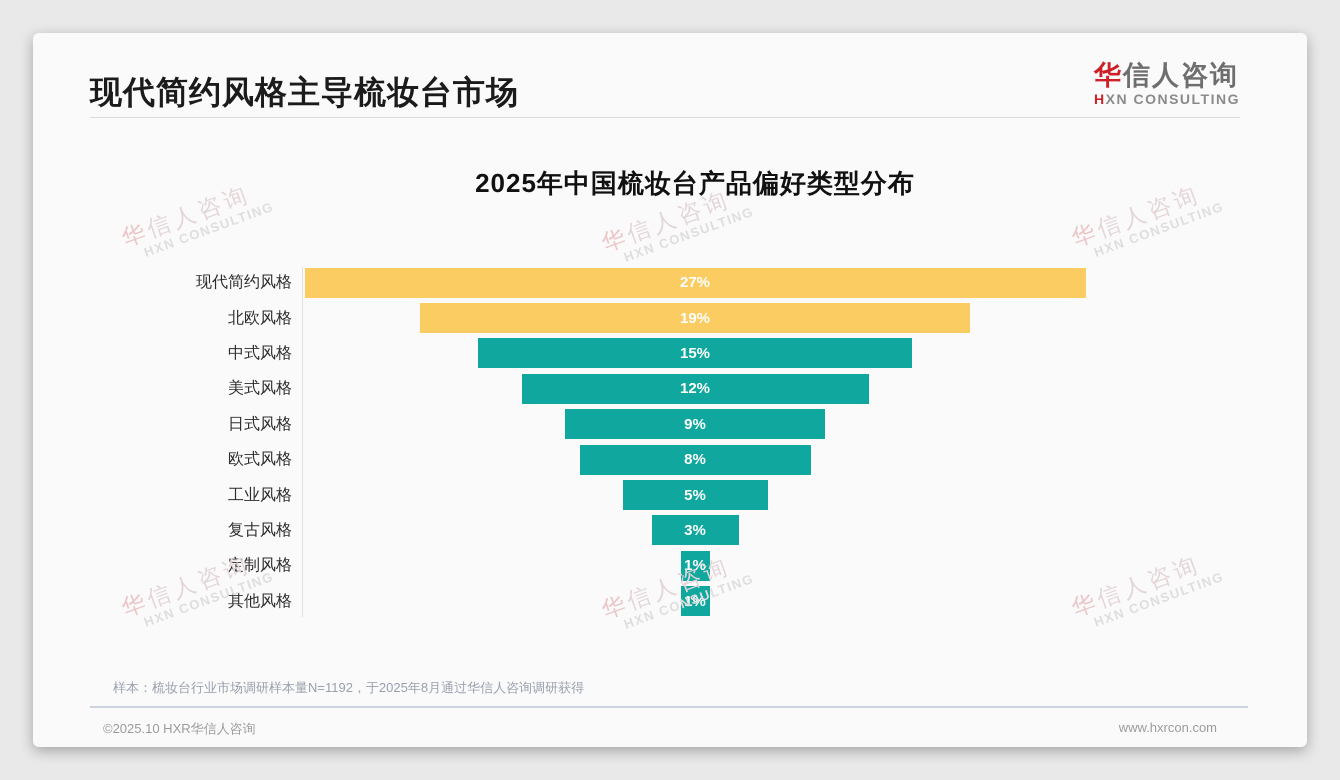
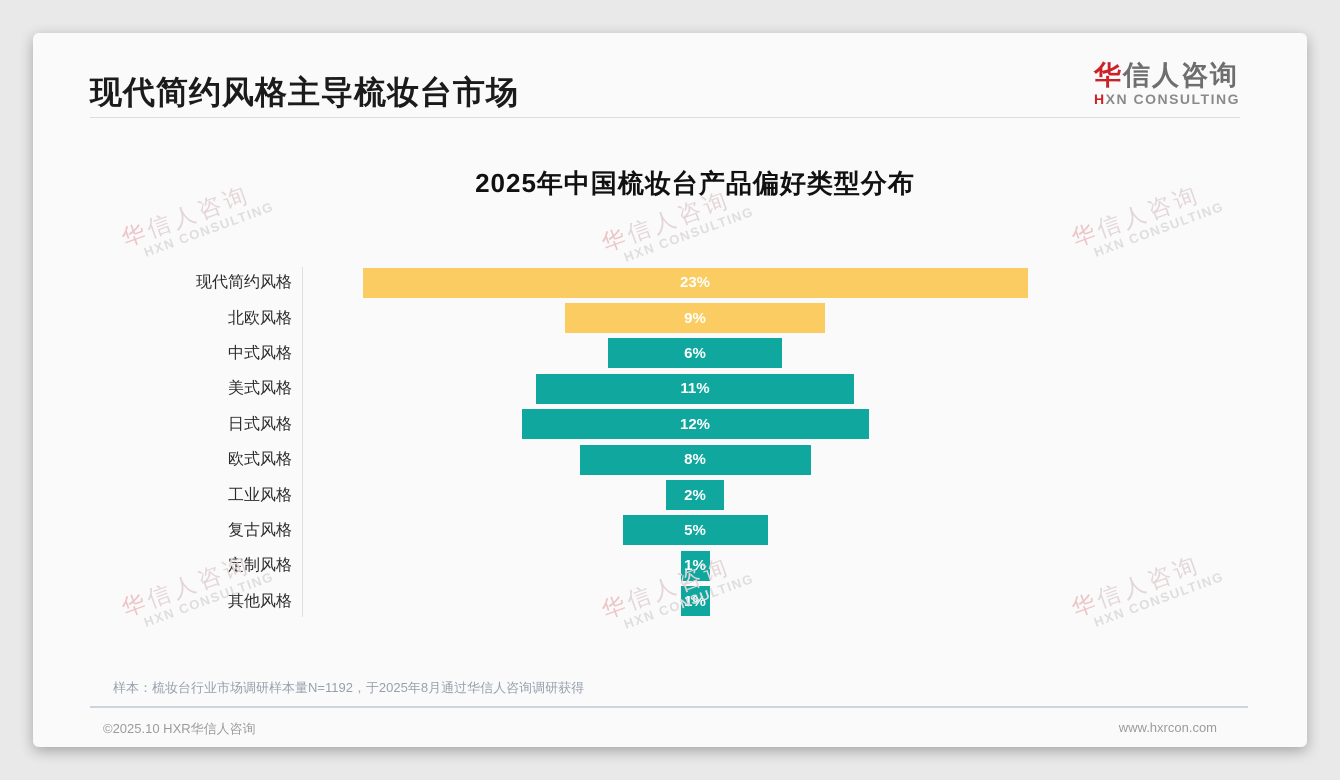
现代简约风格: 27% -> 23%
北欧风格: 19% -> 9%
中式风格: 15% -> 6%
美式风格: 12% -> 11%
日式风格: 9% -> 12%
工业风格: 5% -> 2%
复古风格: 3% -> 5%
